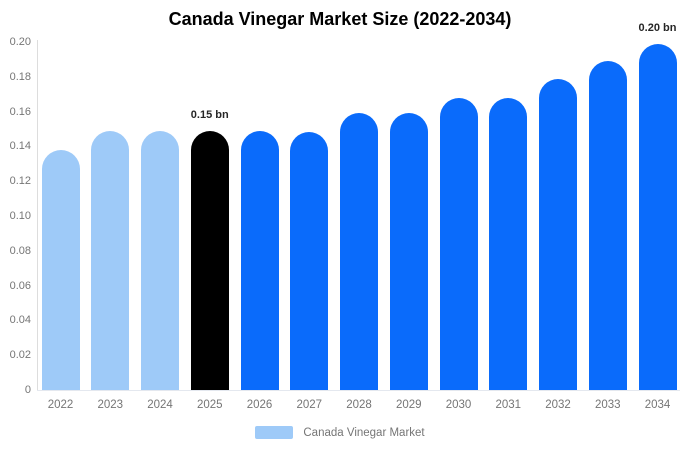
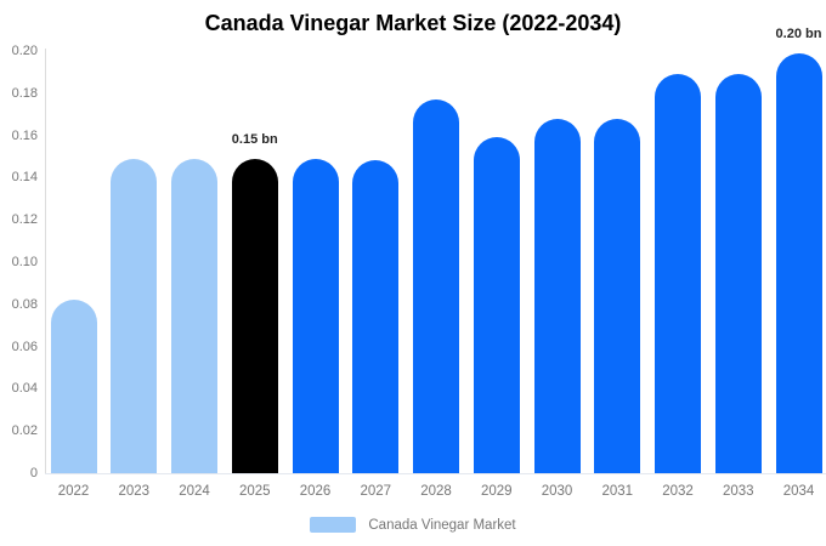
2022: 0.138 -> 0.082
2028: 0.159 -> 0.177
2032: 0.179 -> 0.189
